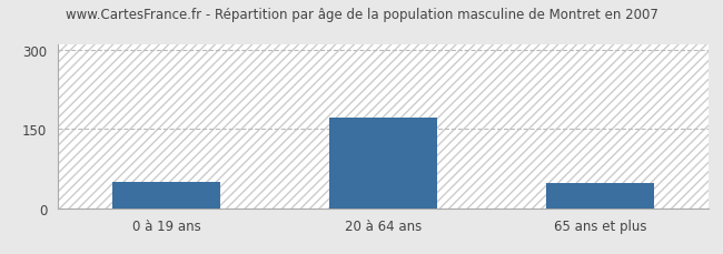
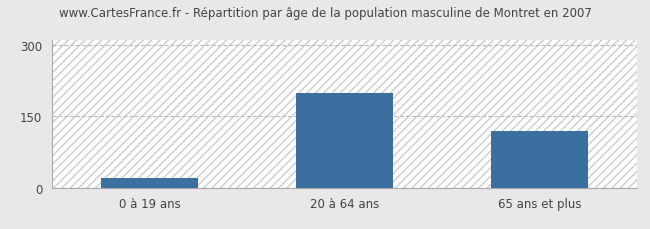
0 à 19 ans: 50 -> 20
20 à 64 ans: 172 -> 200
65 ans et plus: 47 -> 120
